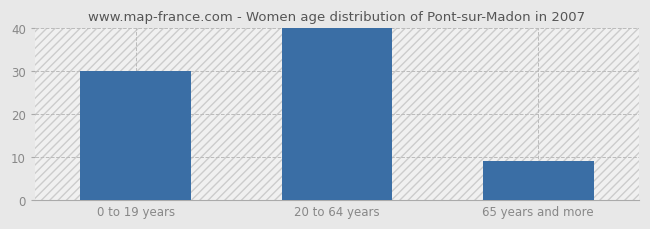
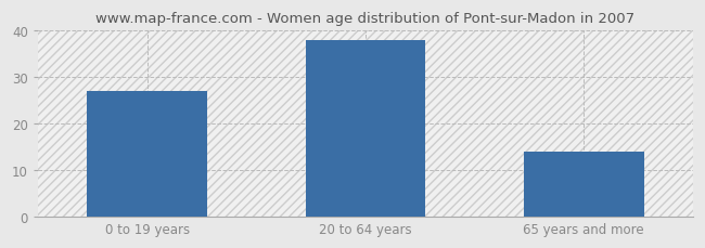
0 to 19 years: 30 -> 27
20 to 64 years: 40 -> 38
65 years and more: 9 -> 14
